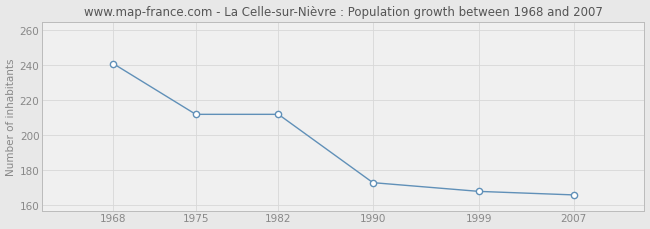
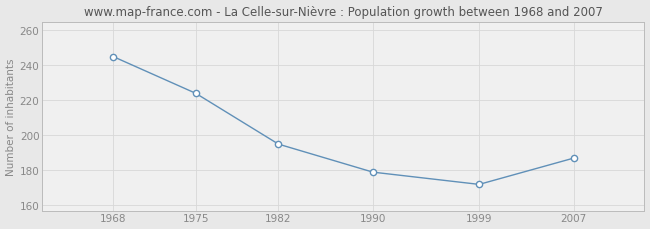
1968: 241 -> 245
1975: 212 -> 224
1982: 212 -> 195
1990: 173 -> 179
1999: 168 -> 172
2007: 166 -> 187
